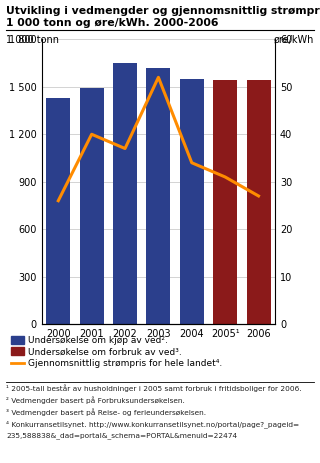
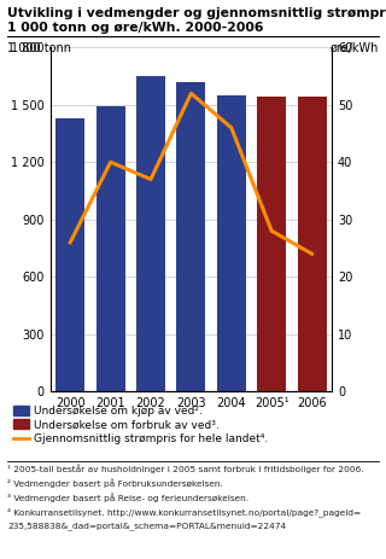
Gjennomsnittlig strømpris for hele landet⁴./2004: 34 -> 46
Gjennomsnittlig strømpris for hele landet⁴./2005¹: 31 -> 28
Gjennomsnittlig strømpris for hele landet⁴./2006: 27 -> 24
